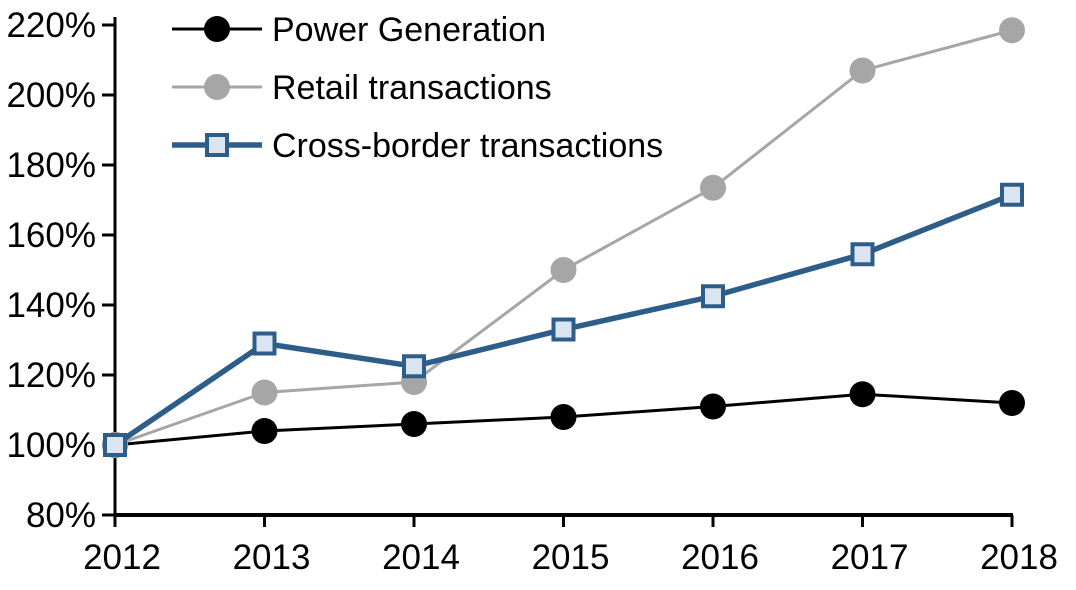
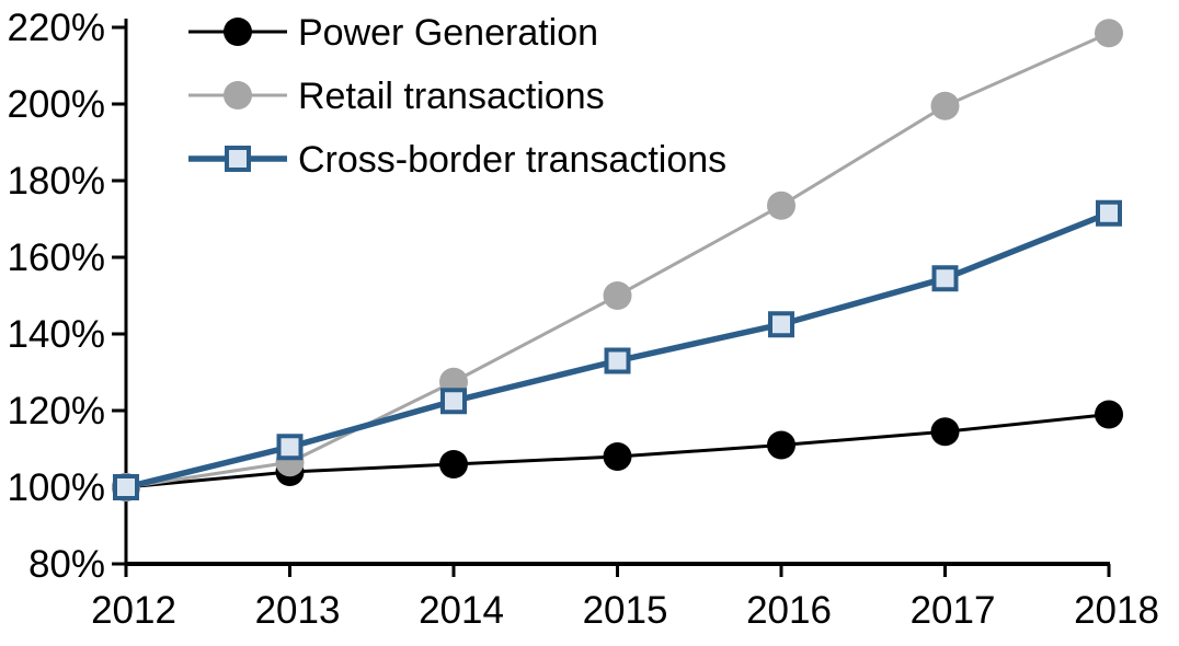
Retail transactions/2013: 115% -> 106%
Cross-border transactions/2013: 129% -> 110%
Retail transactions/2014: 118% -> 128%
Retail transactions/2017: 207% -> 200%
Power Generation/2018: 112% -> 119%
